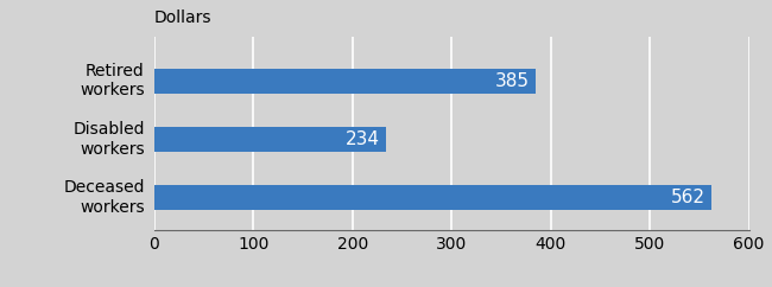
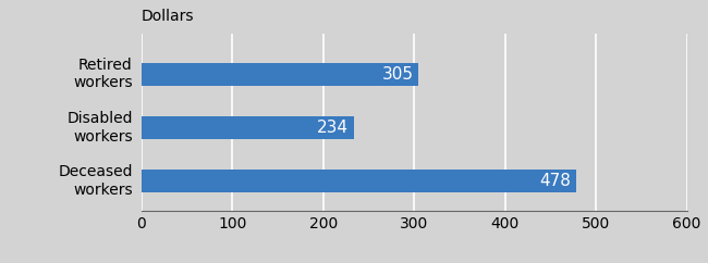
Retired workers: 385 -> 305
Deceased workers: 562 -> 478
